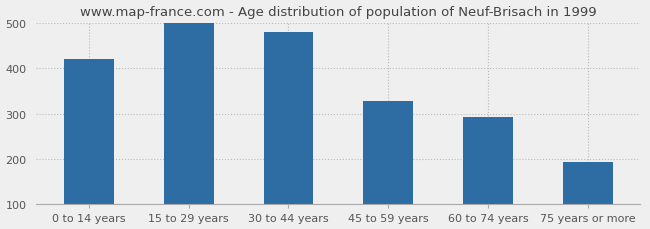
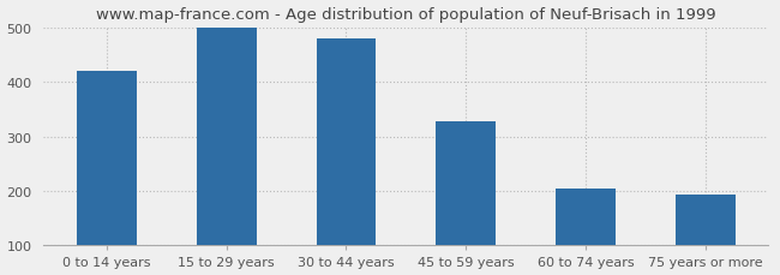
60 to 74 years: 292 -> 205
